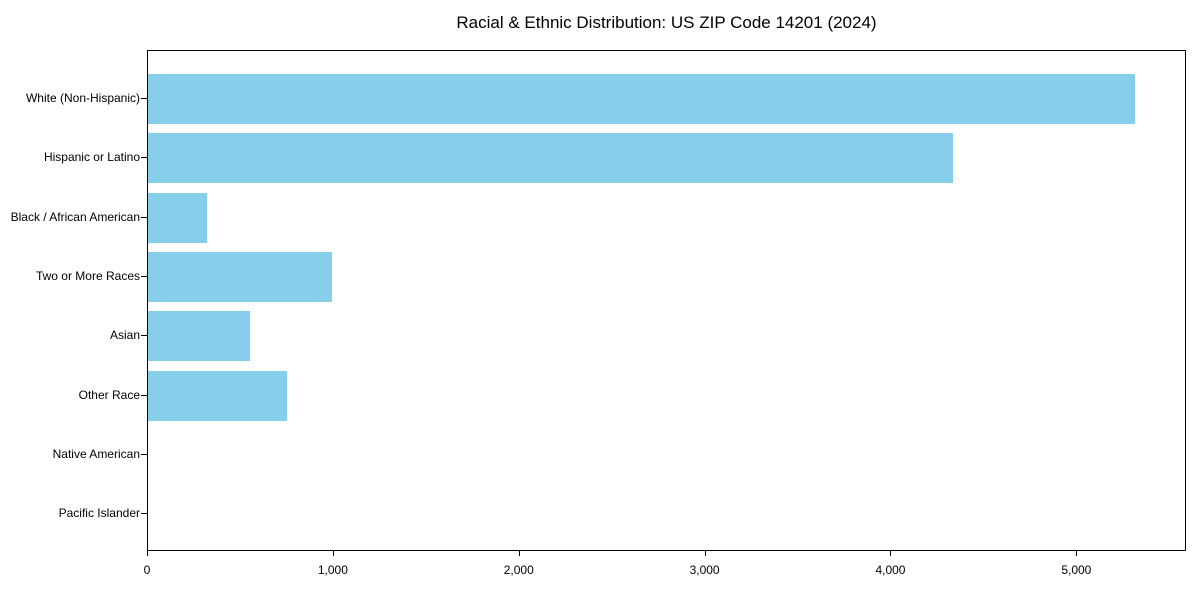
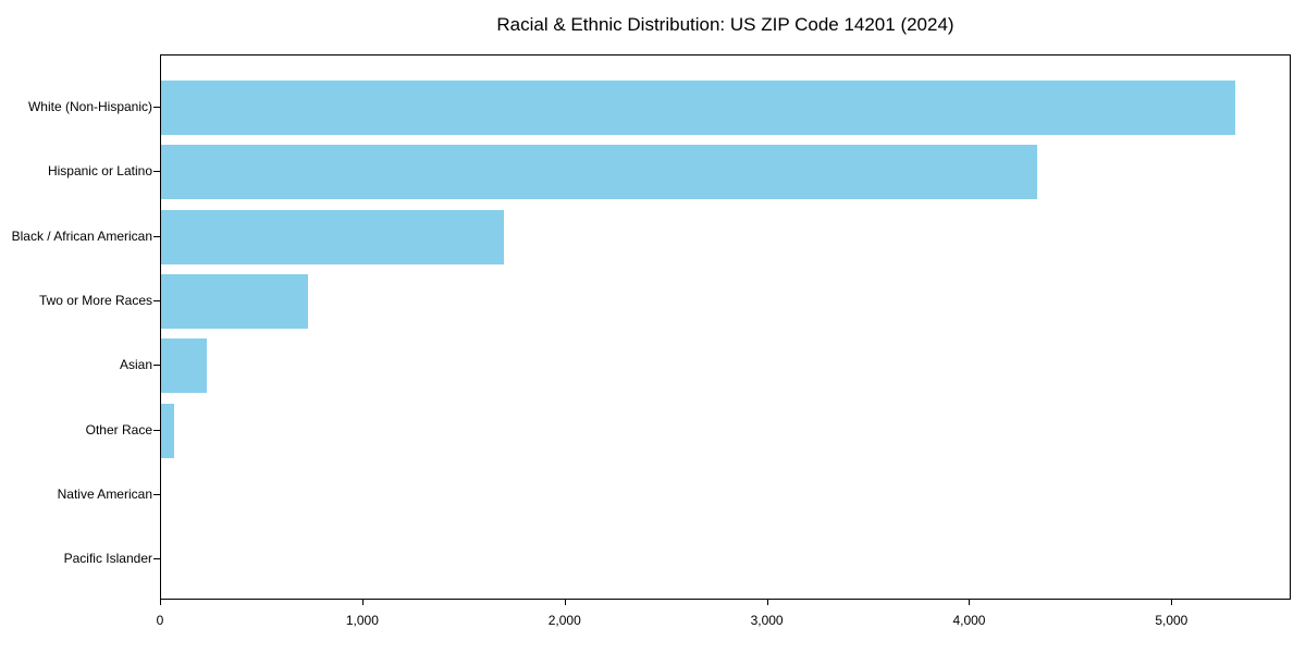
Black / African American: 320 -> 1700
Two or More Races: 990 -> 730
Asian: 550 -> 220
Other Race: 750 -> 60
